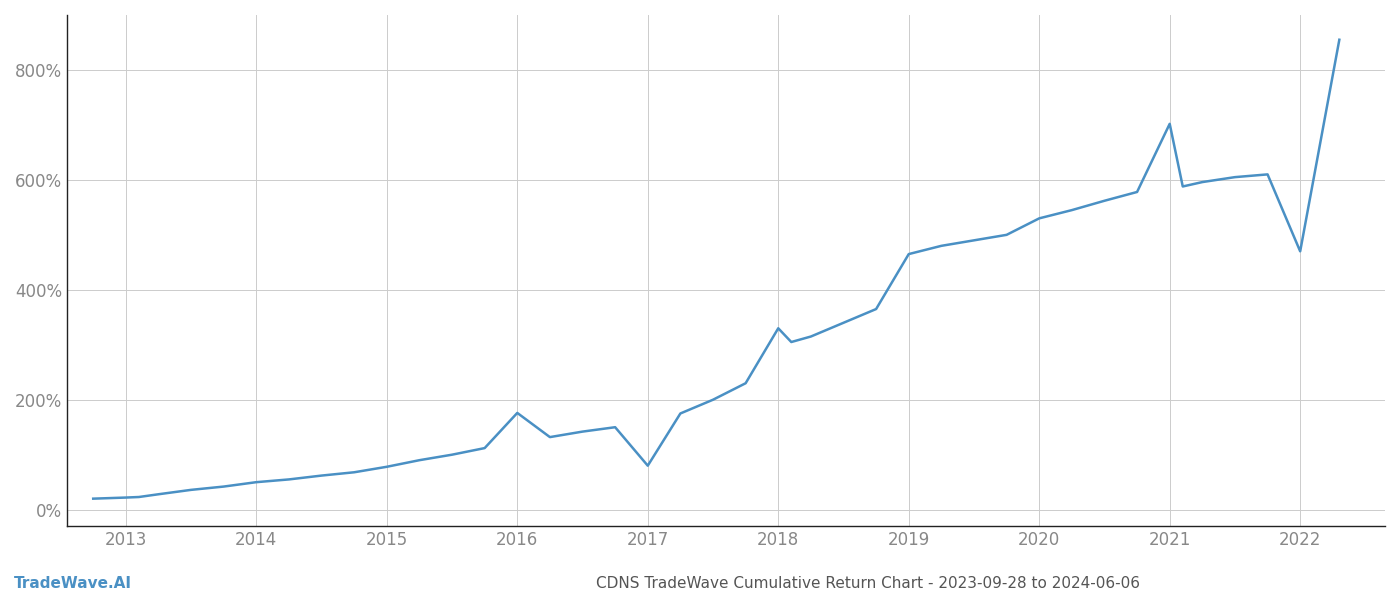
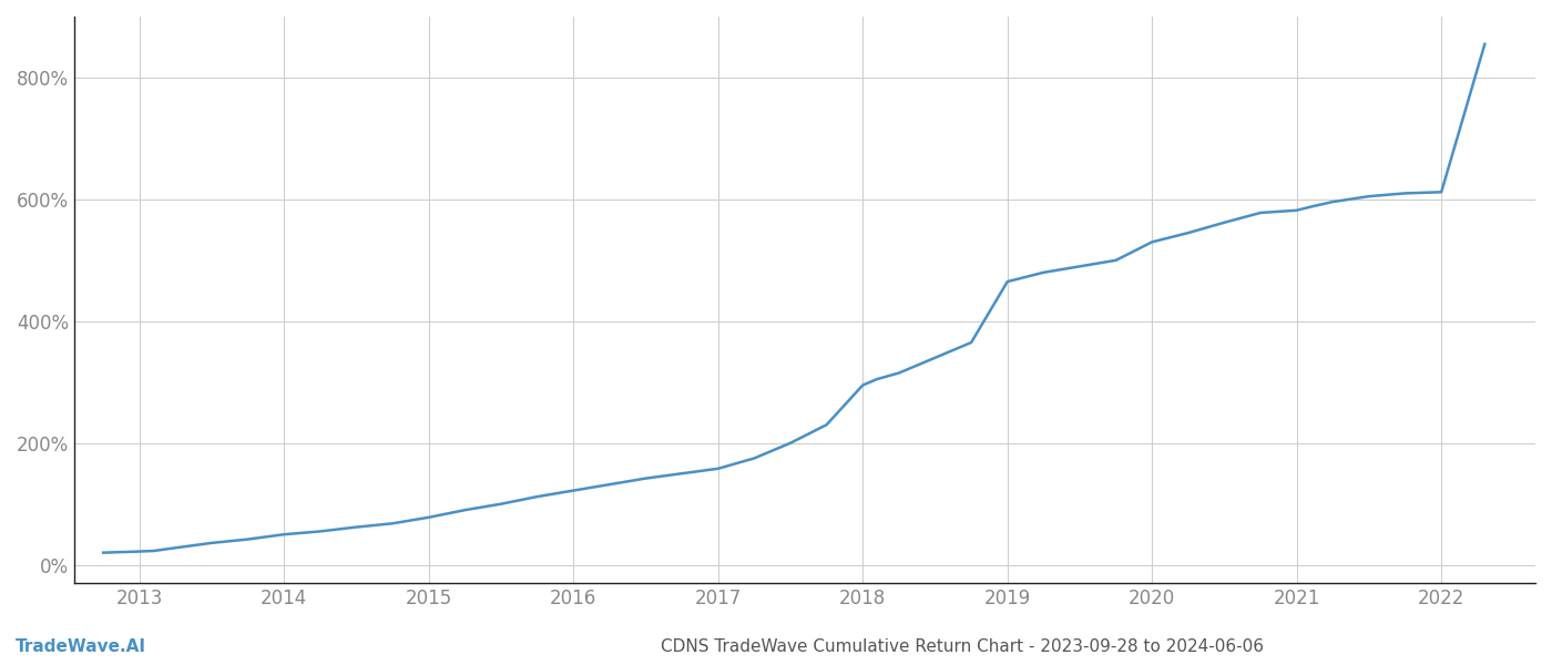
2016: 176% -> 122%
2017: 80% -> 158%
2018: 330% -> 295%
2021: 702% -> 582%
2022: 470% -> 612%
